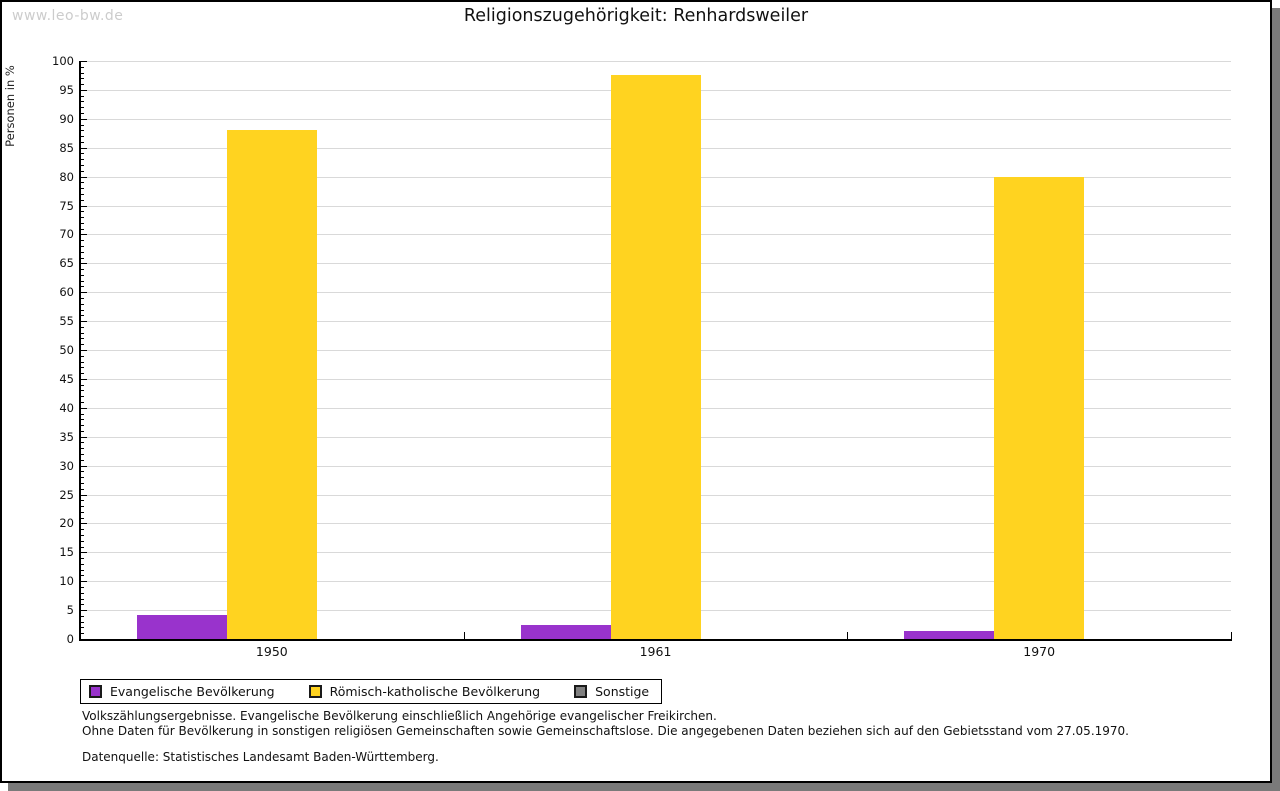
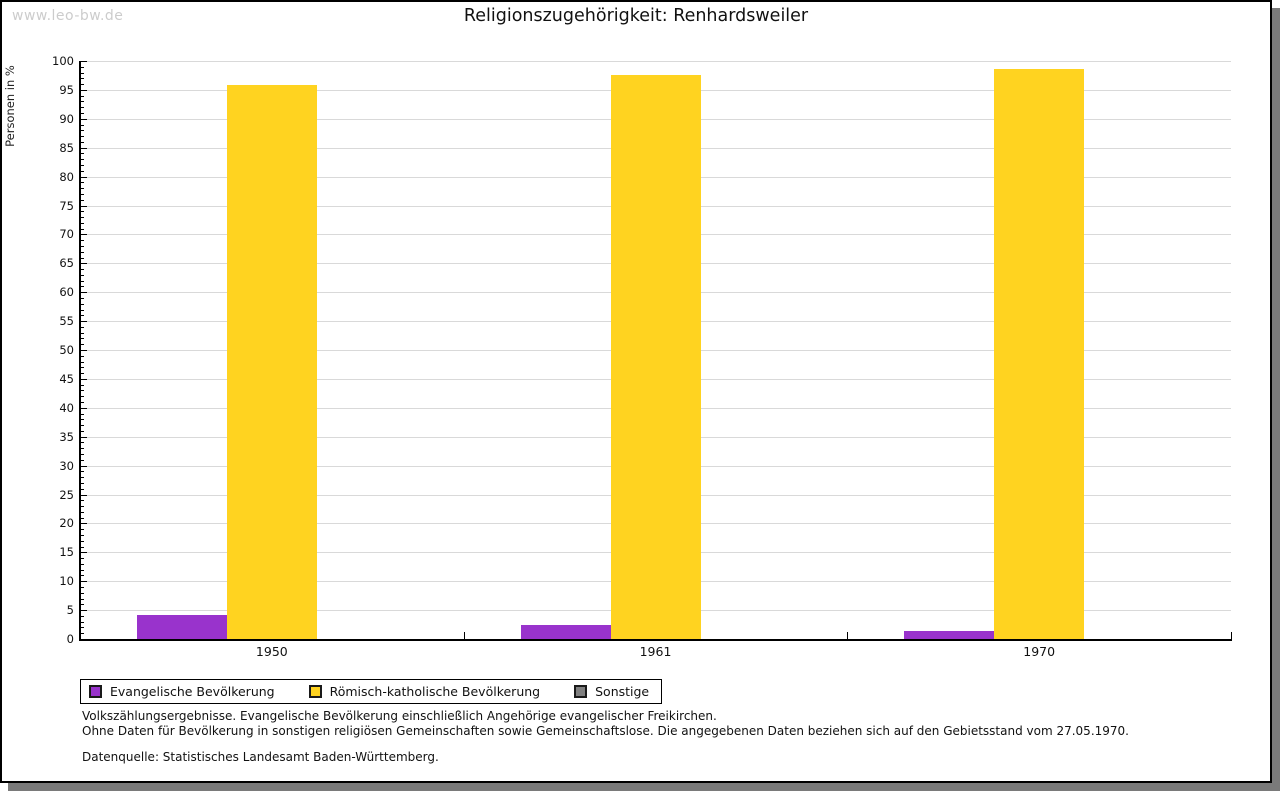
Römisch-katholische Bevölkerung/1950: 88 -> 96
Römisch-katholische Bevölkerung/1970: 80 -> 99
